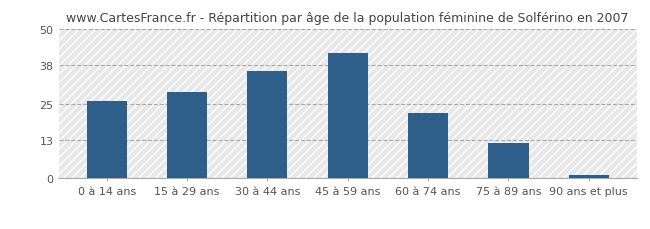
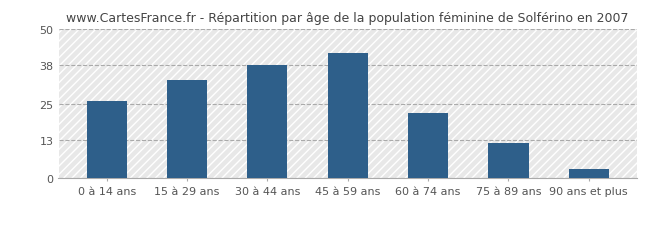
15 à 29 ans: 29 -> 33
30 à 44 ans: 36 -> 38
90 ans et plus: 1 -> 3
